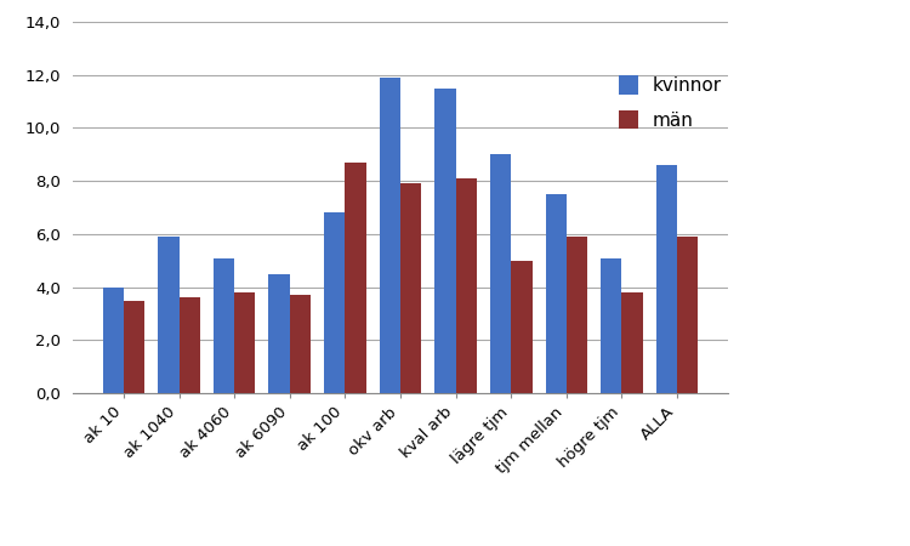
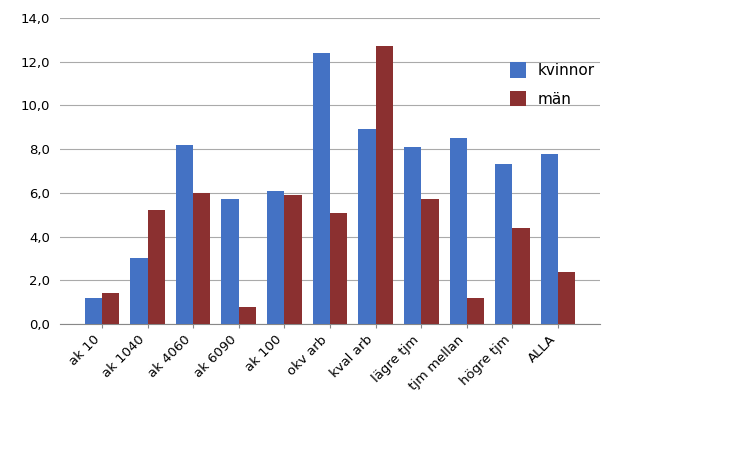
kvinnor/ak 10: 4,0 -> 1,2
män/ak 10: 3,5 -> 1,4
kvinnor/ak 1040: 5,9 -> 3,0
män/ak 1040: 3,6 -> 5,2
kvinnor/ak 4060: 5,1 -> 8,2
män/ak 4060: 3,8 -> 6,0
kvinnor/ak 6090: 4,5 -> 5,7
män/ak 6090: 3,7 -> 0,8
kvinnor/ak 100: 6,8 -> 6,1
män/ak 100: 8,7 -> 5,9
kvinnor/okv arb: 11,9 -> 12,4
män/okv arb: 7,9 -> 5,1
kvinnor/kval arb: 11,5 -> 8,9
män/kval arb: 8,1 -> 12,7
kvinnor/lägre tjm: 9,0 -> 8,1
män/lägre tjm: 5,0 -> 5,7
kvinnor/tjm mellan: 7,5 -> 8,5
män/tjm mellan: 5,9 -> 1,2
kvinnor/högre tjm: 5,1 -> 7,3
män/högre tjm: 3,8 -> 4,4
kvinnor/ALLA: 8,6 -> 7,8
män/ALLA: 5,9 -> 2,4
